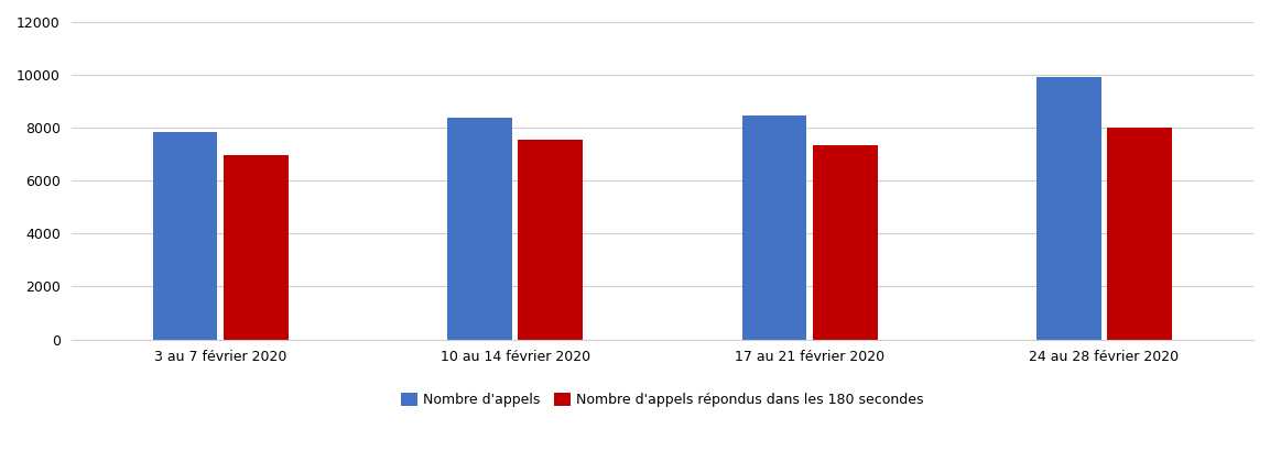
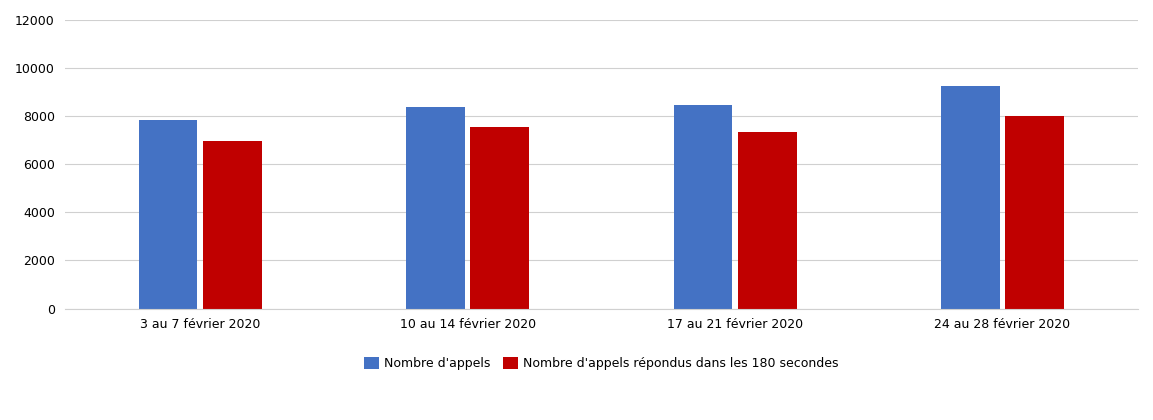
Nombre d'appels/24 au 28 février 2020: 9930 -> 9250
